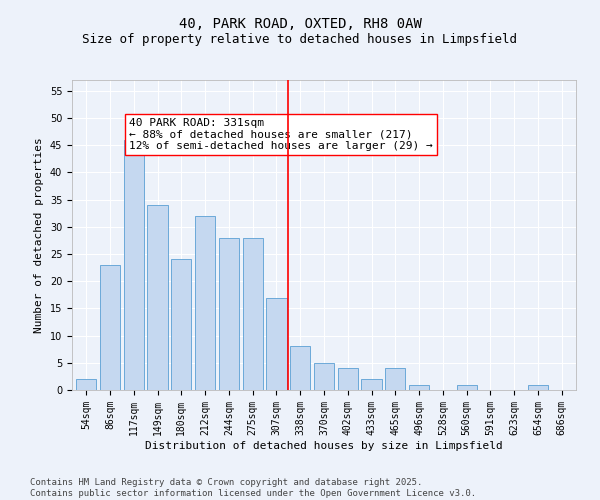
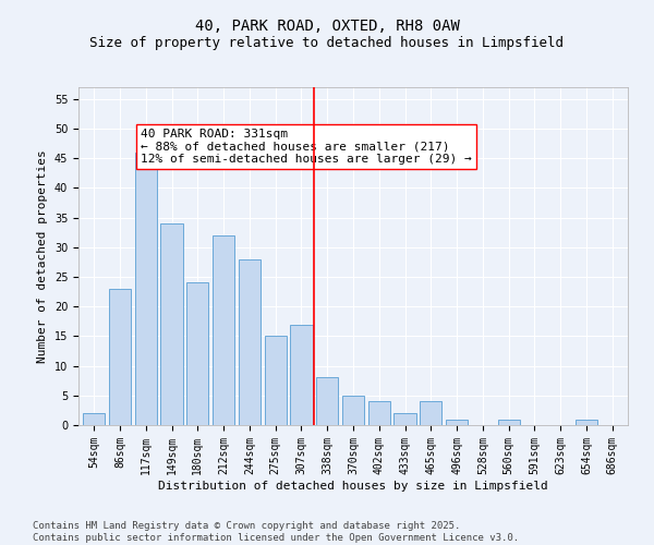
275sqm: 28 -> 15
